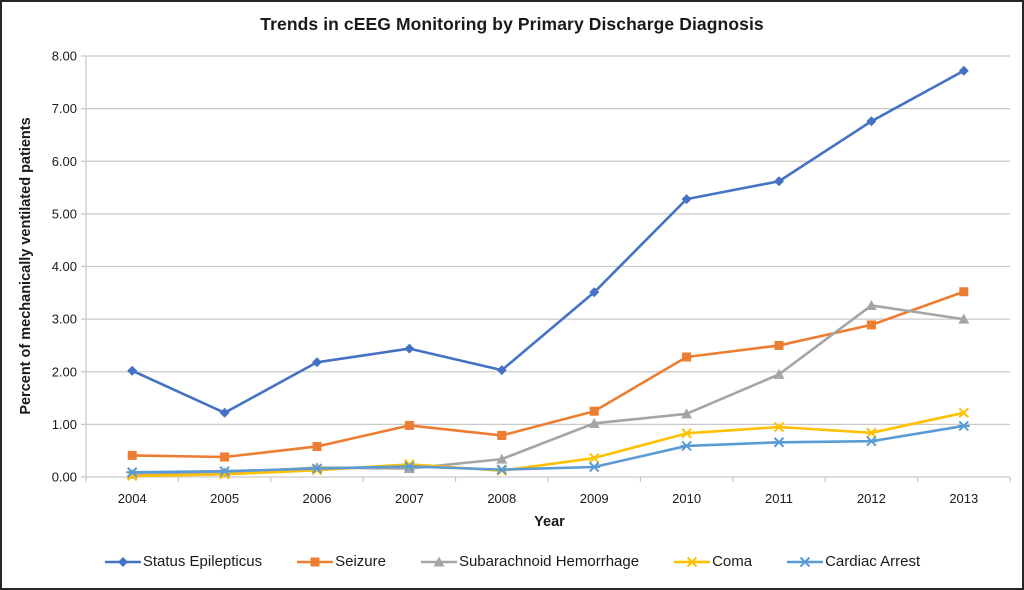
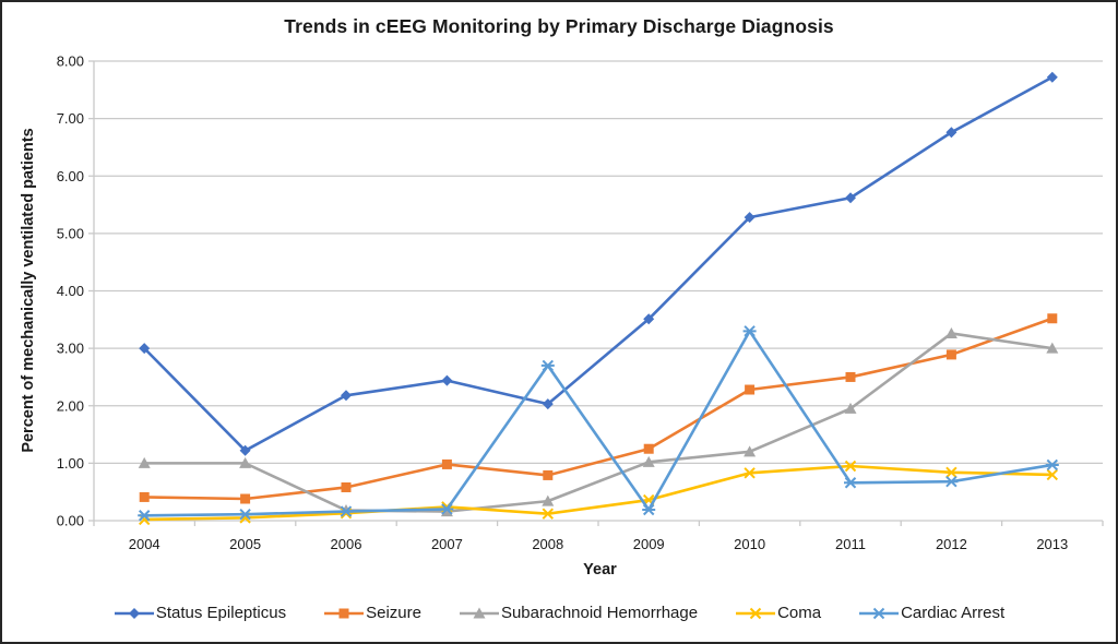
Status Epilepticus/2004: 2.0 -> 3.0
Subarachnoid Hemorrhage/2004: 0.1 -> 1.0
Subarachnoid Hemorrhage/2005: 0.1 -> 1.0
Cardiac Arrest/2008: 0.1 -> 2.7
Cardiac Arrest/2010: 0.6 -> 3.3
Coma/2013: 1.2 -> 0.8
